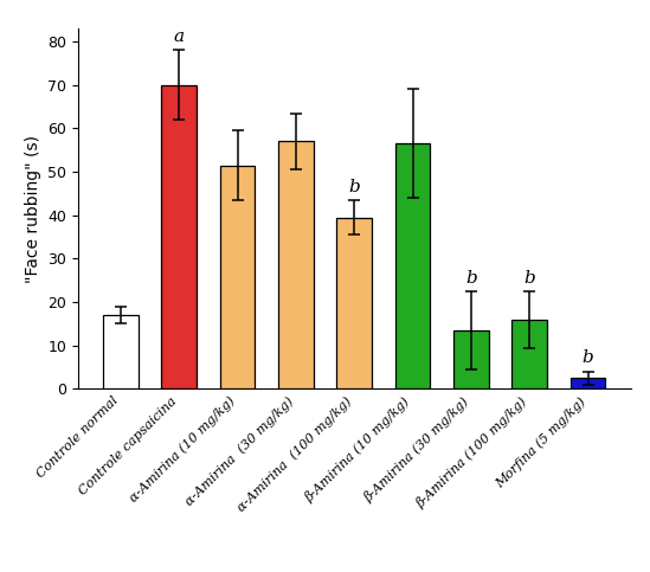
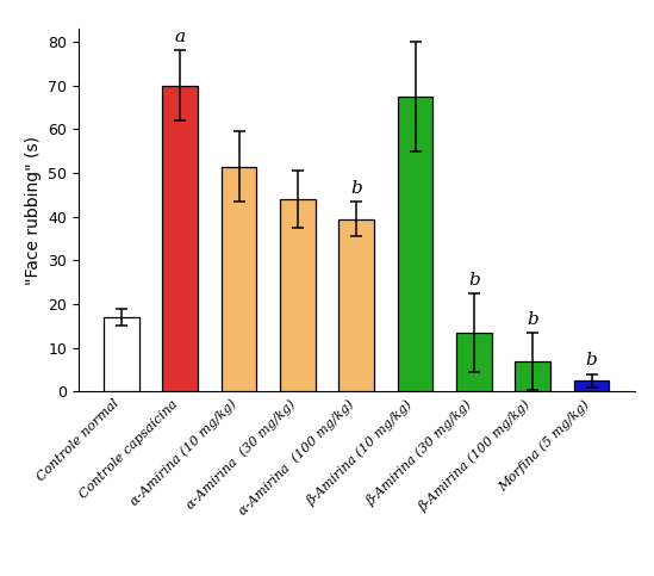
α-Amirina (30 mg/kg): 57.0 -> 44.0
β-Amirina (10 mg/kg): 56.5 -> 67.5
β-Amirina (100 mg/kg): 16.0 -> 7.0
